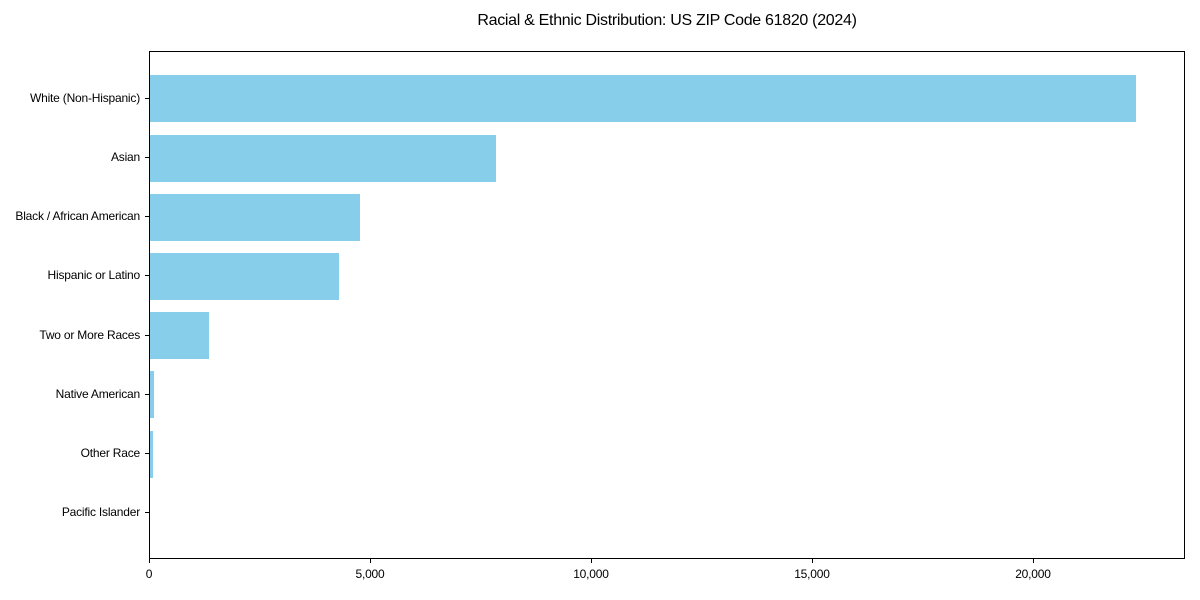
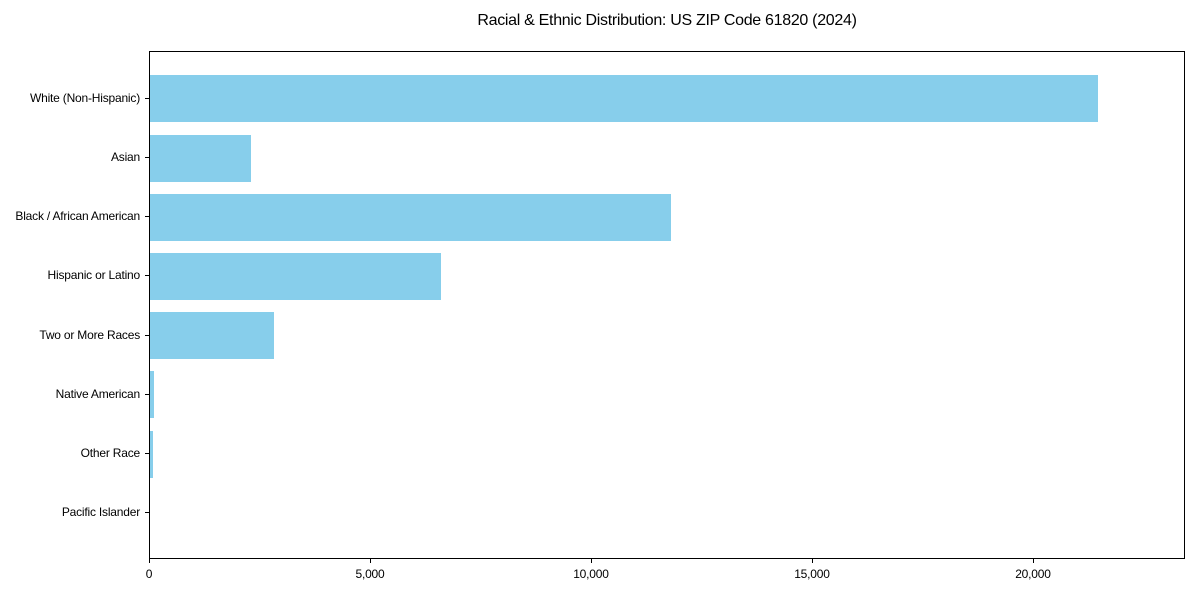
White (Non-Hispanic): 22300 -> 21500
Asian: 7800 -> 2300
Black / African American: 4800 -> 11800
Hispanic or Latino: 4300 -> 6600
Two or More Races: 1300 -> 2800
